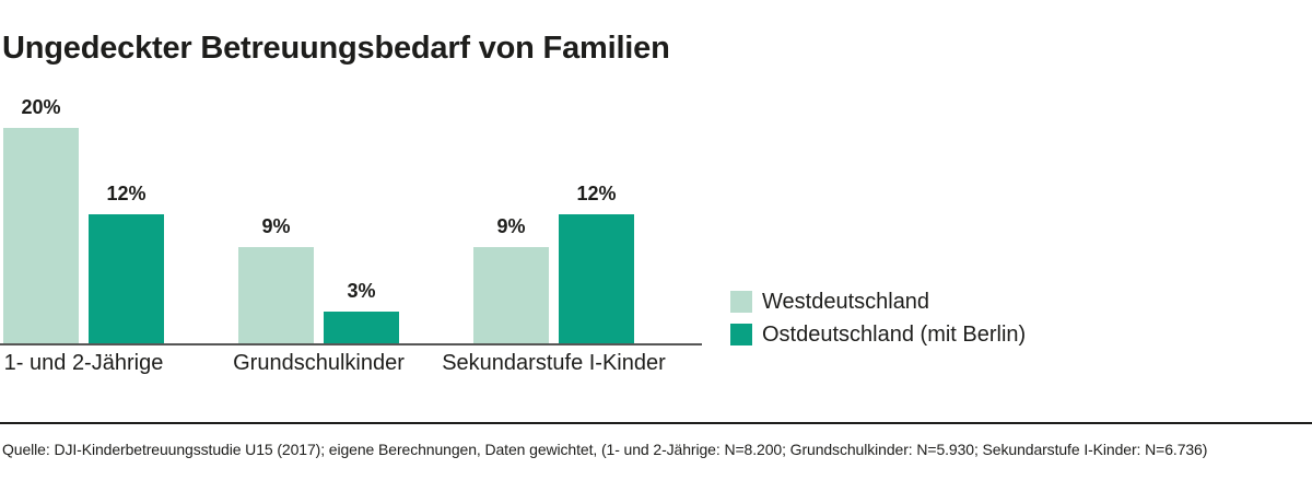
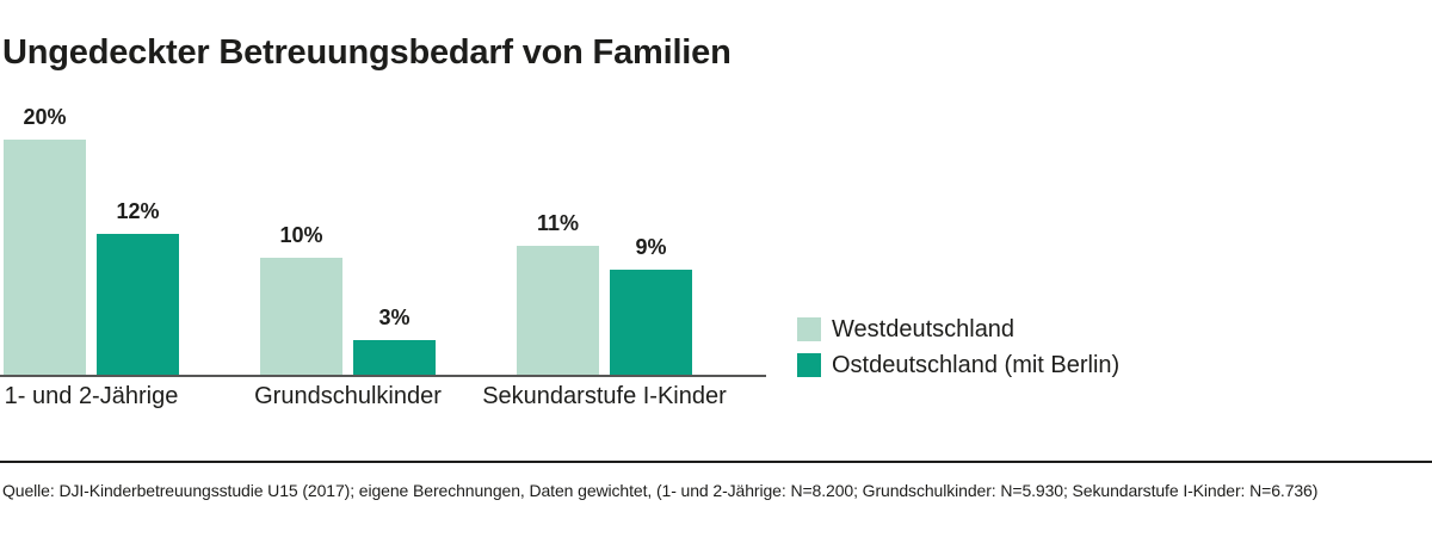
Westdeutschland/Grundschulkinder: 9% -> 10%
Westdeutschland/Sekundarstufe I-Kinder: 9% -> 11%
Ostdeutschland (mit Berlin)/Sekundarstufe I-Kinder: 12% -> 9%
